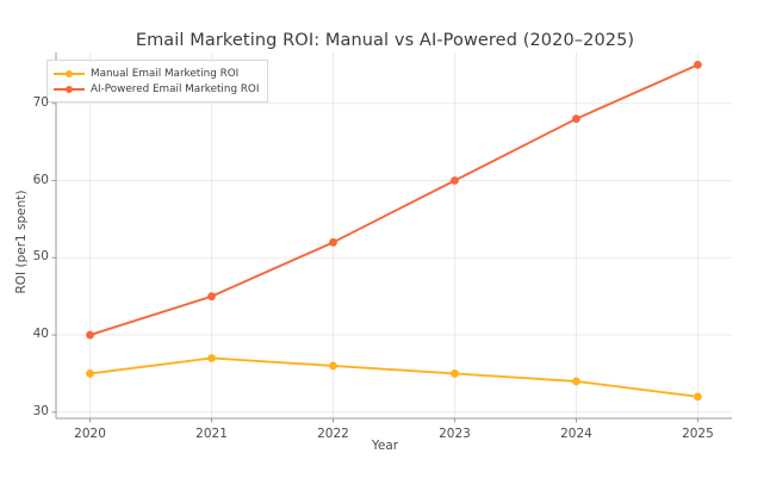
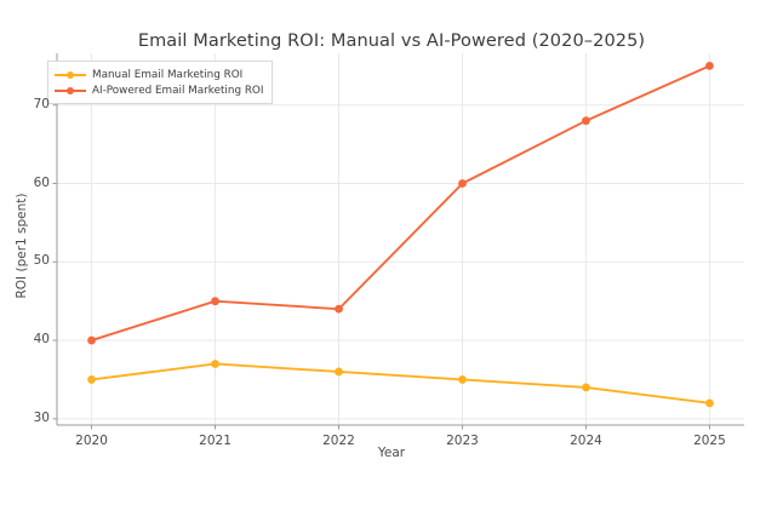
AI-Powered Email Marketing ROI/2022: 52 -> 44
